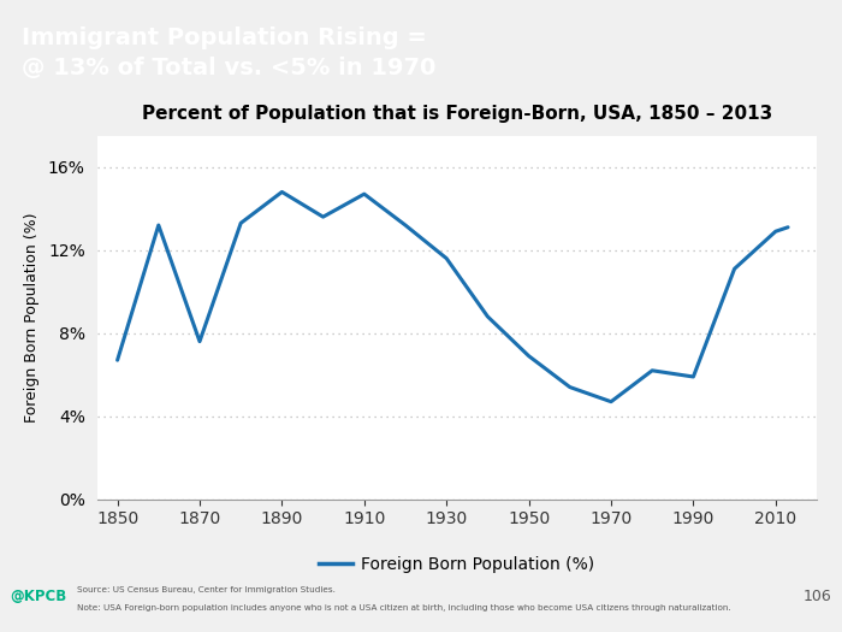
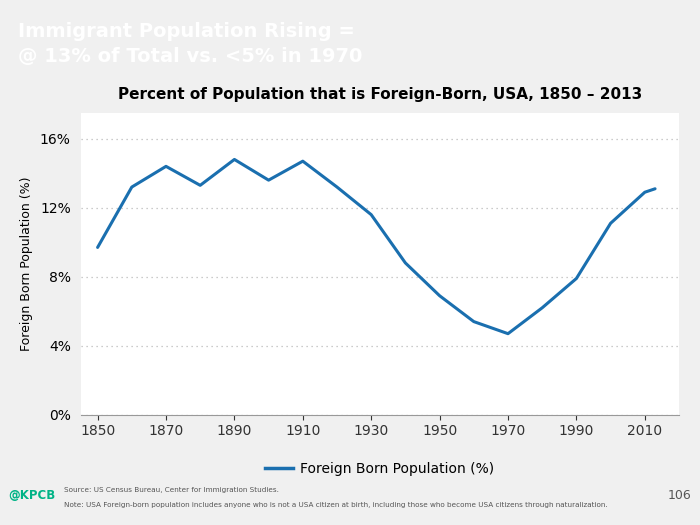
1850: 6.7% -> 9.7%
1870: 7.6% -> 14.4%
1990: 5.9% -> 7.9%
